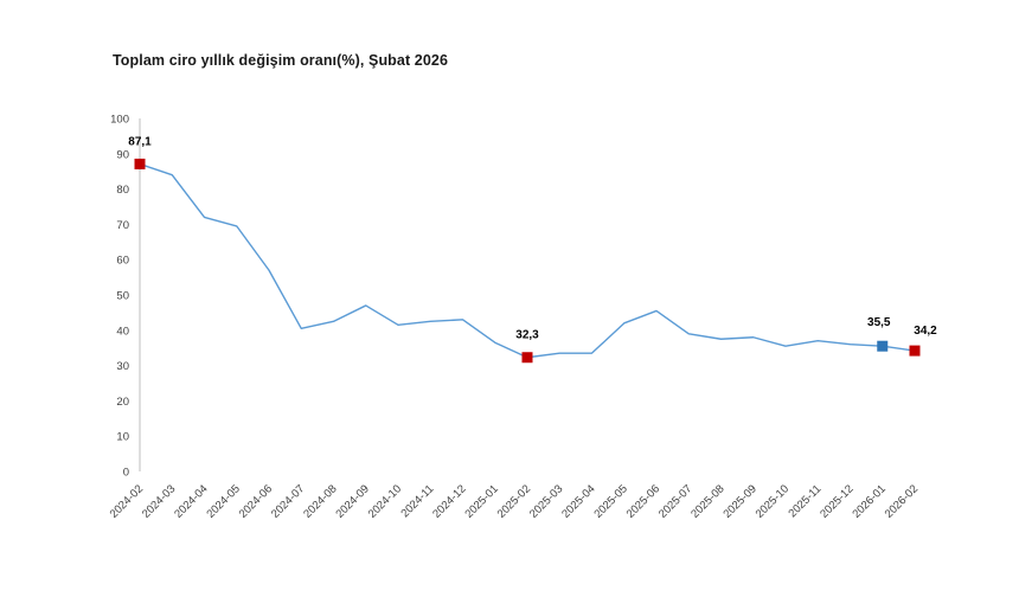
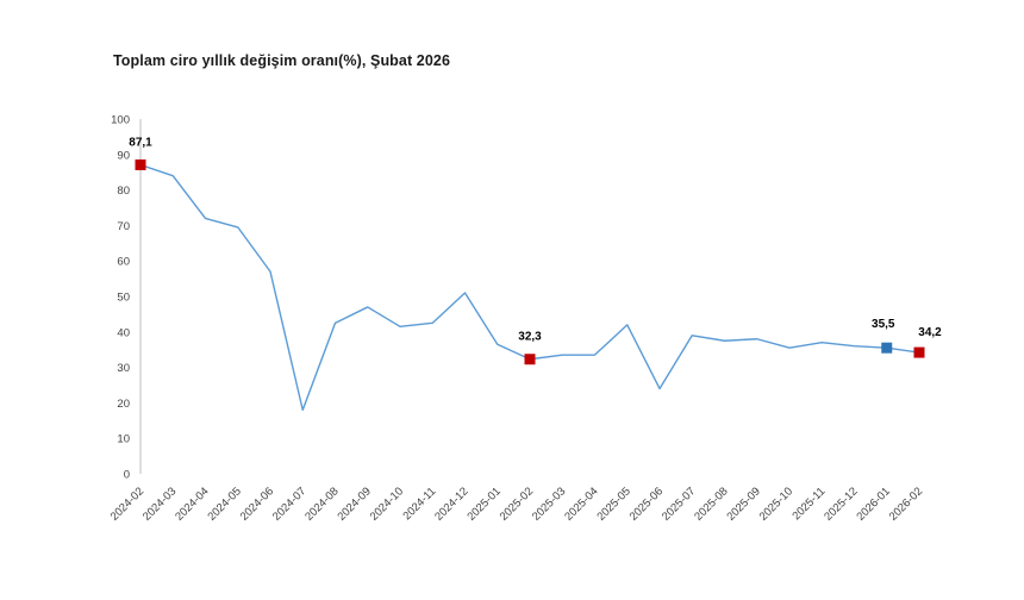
2024-07: 40 -> 18
2024-12: 43 -> 51
2025-06: 46 -> 24
